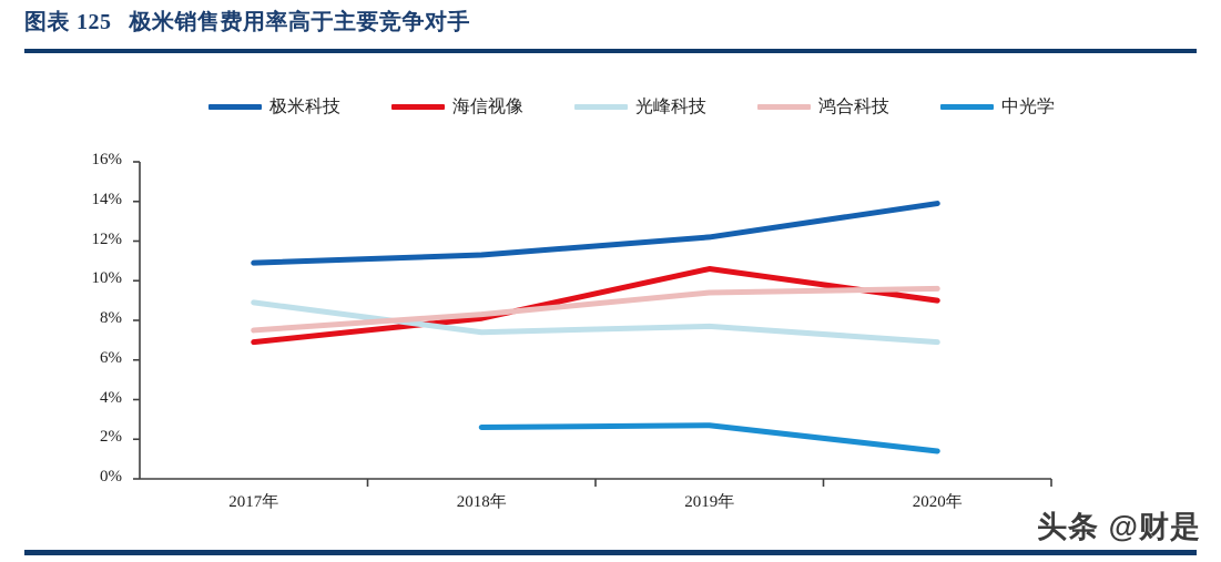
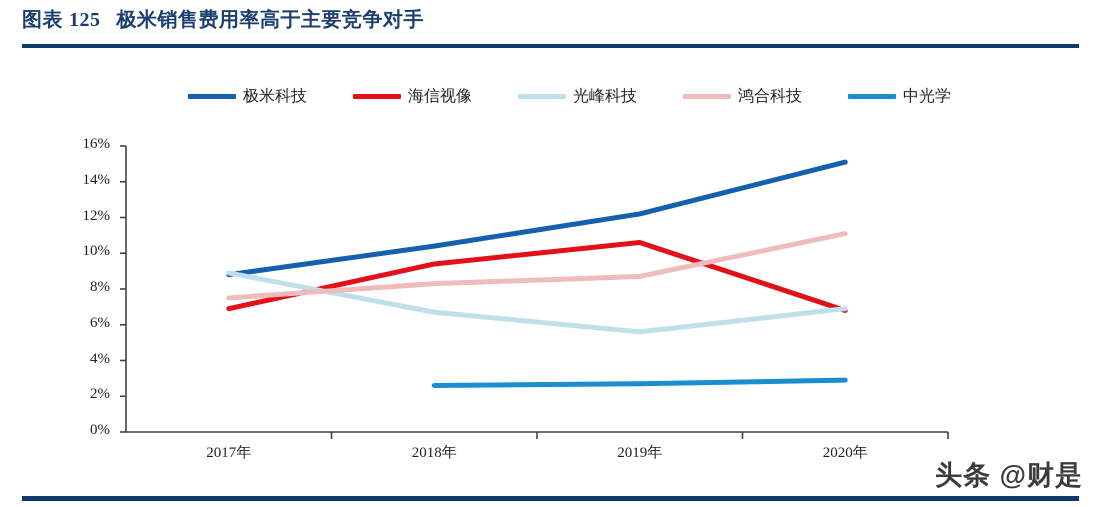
极米科技/2017年: 10.9% -> 8.8%
极米科技/2018年: 11.3% -> 10.4%
海信视像/2018年: 8.1% -> 9.4%
光峰科技/2018年: 7.4% -> 6.7%
光峰科技/2019年: 7.7% -> 5.6%
鸿合科技/2019年: 9.4% -> 8.7%
极米科技/2020年: 13.9% -> 15.1%
海信视像/2020年: 9.0% -> 6.8%
鸿合科技/2020年: 9.6% -> 11.1%
中光学/2020年: 1.4% -> 2.9%
